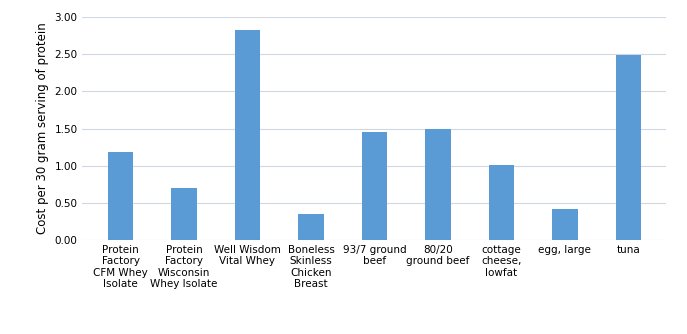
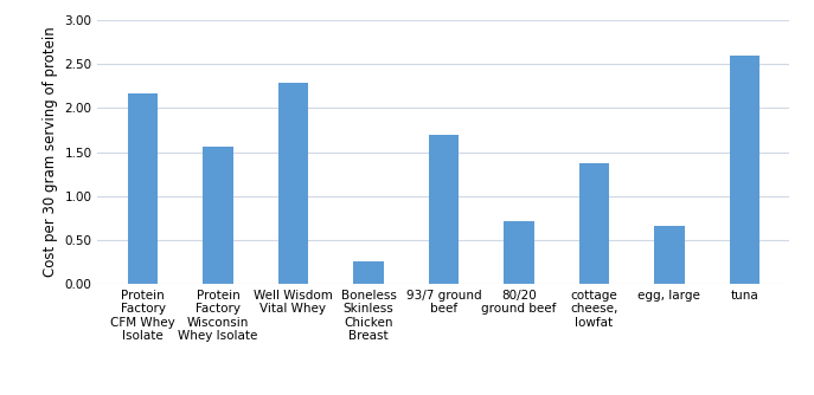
Protein Factory CFM Whey Isolate: 1.18 -> 2.16
Protein Factory Wisconsin Whey Isolate: 0.70 -> 1.56
Well Wisdom Vital Whey: 2.82 -> 2.28
Boneless Skinless Chicken Breast: 0.36 -> 0.26
93/7 ground beef: 1.46 -> 1.70
80/20 ground beef: 1.50 -> 0.72
cottage cheese, lowfat: 1.01 -> 1.38
egg, large: 0.42 -> 0.66
tuna: 2.49 -> 2.60
